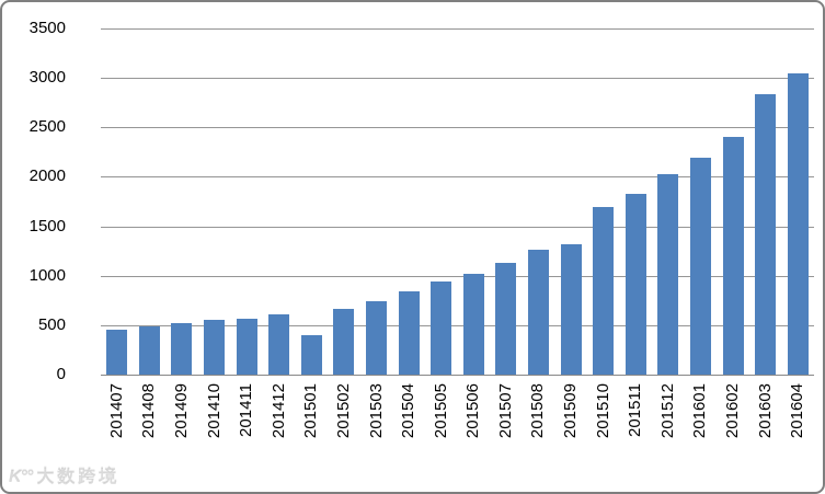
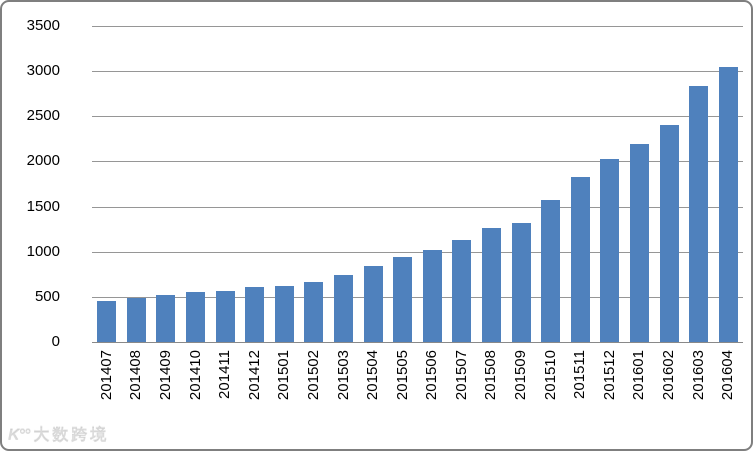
201501: 400 -> 600
201510: 1700 -> 1600
